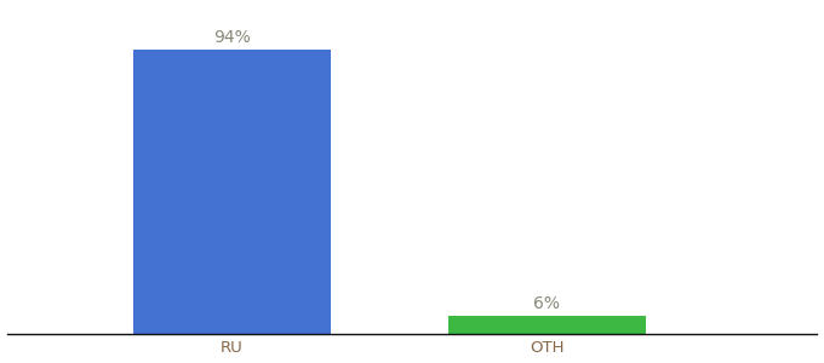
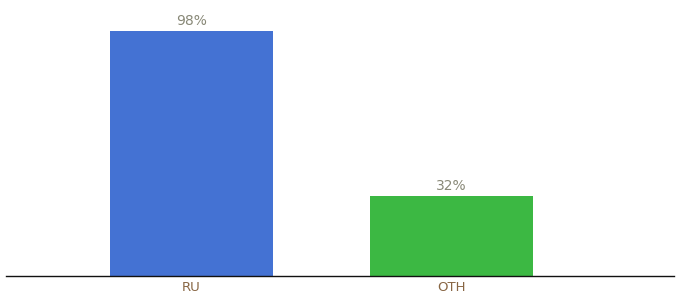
RU: 94% -> 98%
OTH: 6% -> 32%
